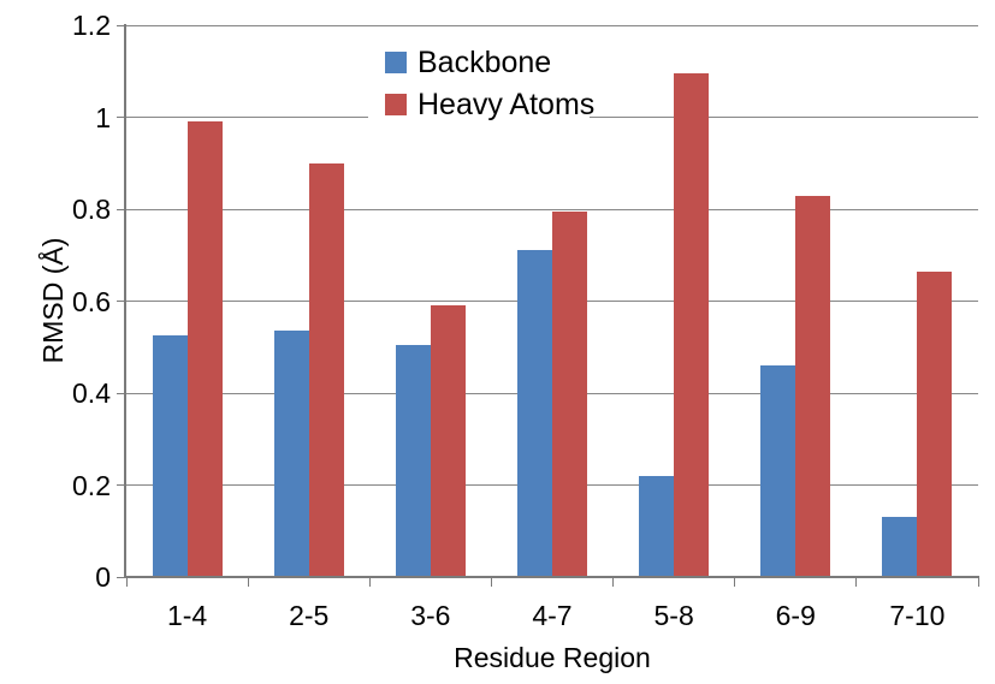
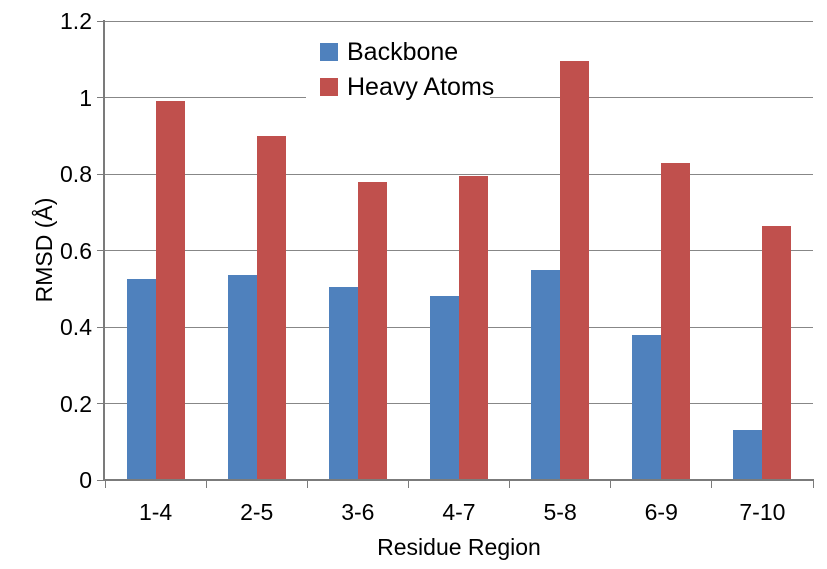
Heavy Atoms/3-6: 0.59 -> 0.78
Backbone/4-7: 0.71 -> 0.48
Backbone/5-8: 0.22 -> 0.55
Backbone/6-9: 0.46 -> 0.38
